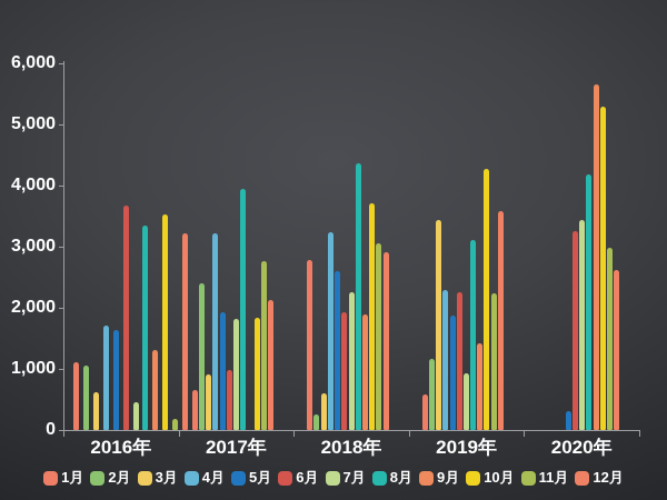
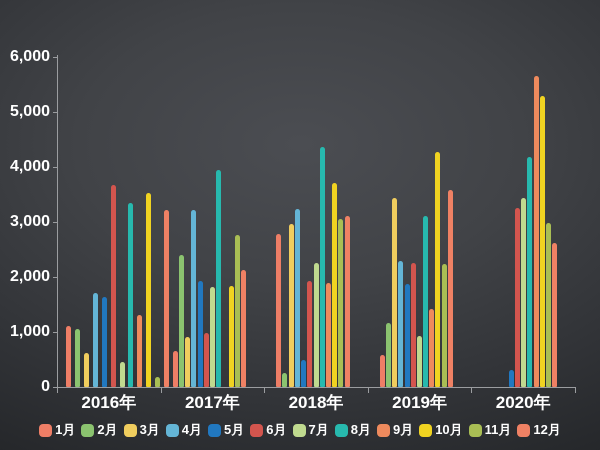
3月/2018年: 600 -> 3000
5月/2018年: 2600 -> 500
12月/2018年: 2900 -> 3100
